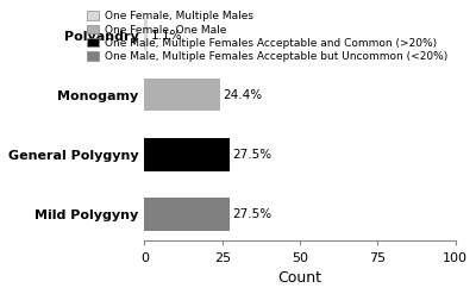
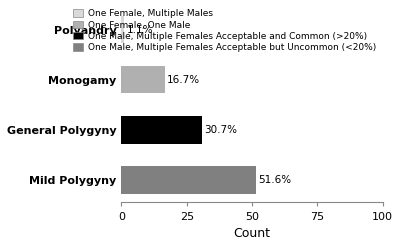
Monogamy: 24.4% -> 16.7%
General Polygyny: 27.5% -> 30.7%
Mild Polygyny: 27.5% -> 51.6%
